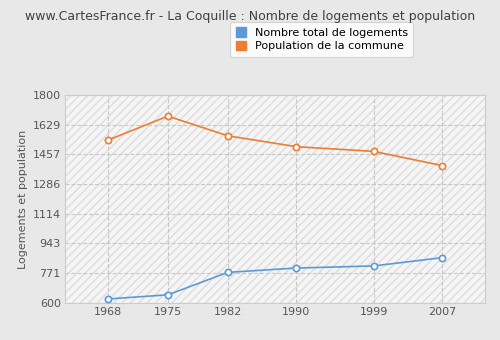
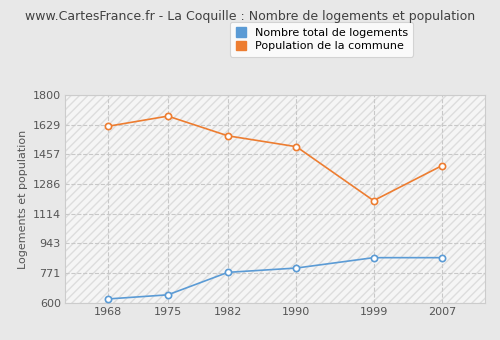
Population de la commune/1968: 1540 -> 1620
Nombre total de logements/1999: 810 -> 860
Population de la commune/1999: 1480 -> 1190
